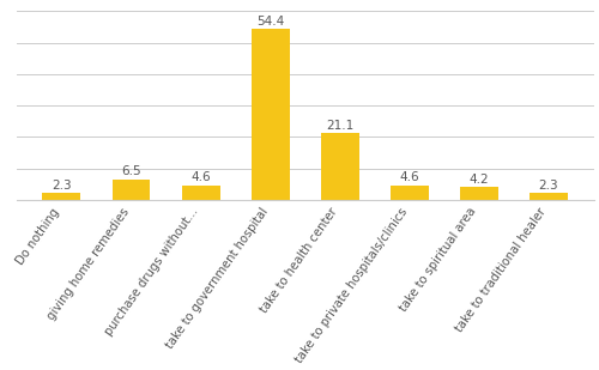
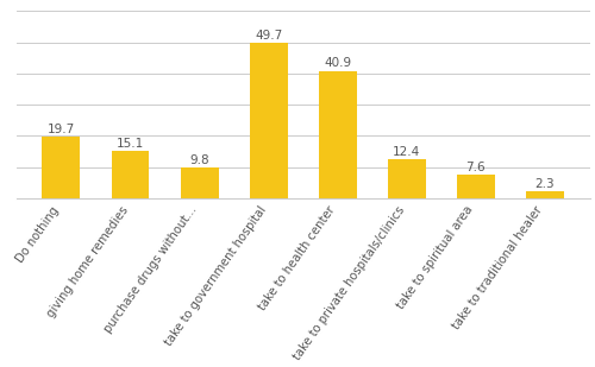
Do nothing: 2.3 -> 19.7
giving home remedies: 6.5 -> 15.1
purchase drugs without...: 4.6 -> 9.8
take to government hospital: 54.4 -> 49.7
take to health center: 21.1 -> 40.9
take to private hospitals/clinics: 4.6 -> 12.4
take to spiritual area: 4.2 -> 7.6
